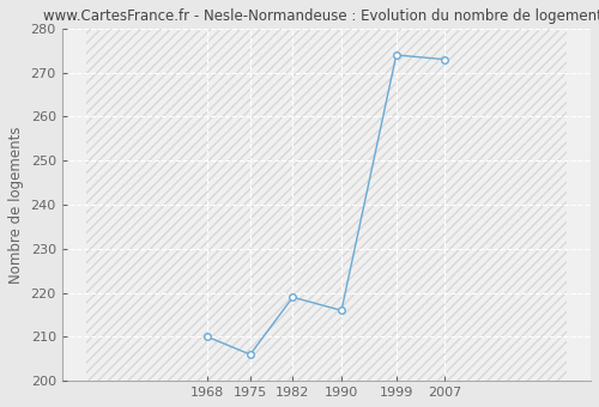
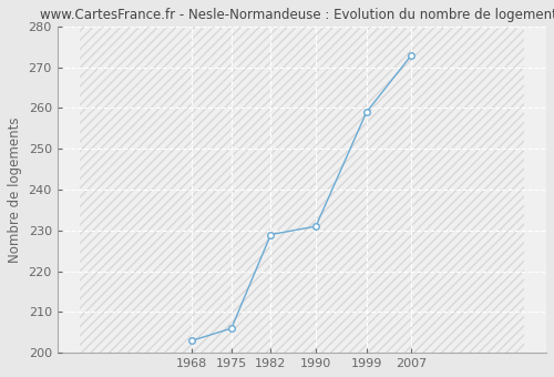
1968: 210 -> 203
1982: 219 -> 229
1990: 216 -> 231
1999: 274 -> 259
